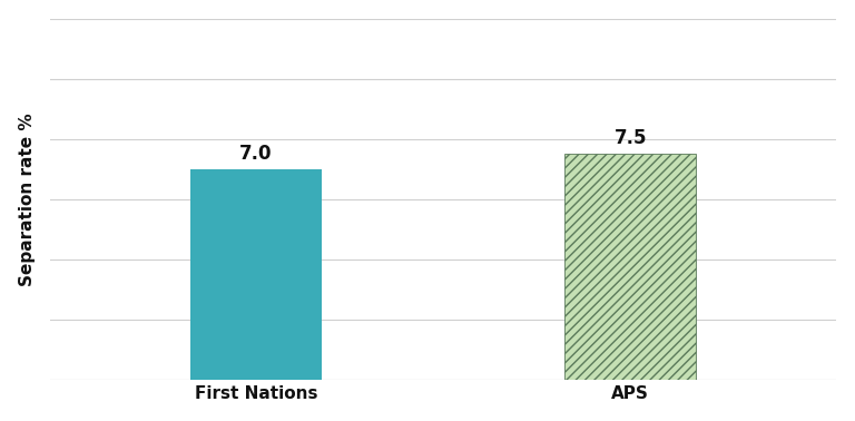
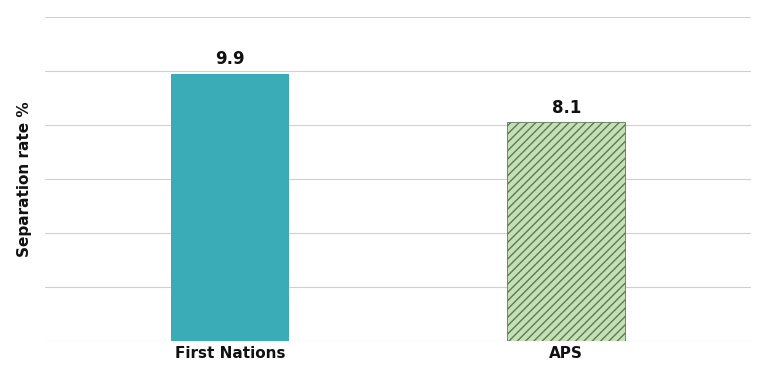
First Nations: 7.0 -> 9.9
APS: 7.5 -> 8.1
